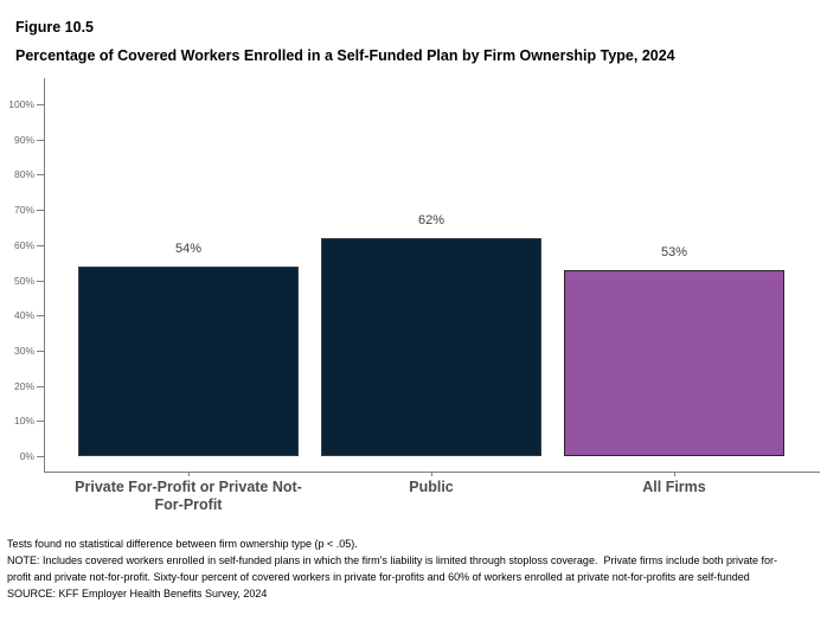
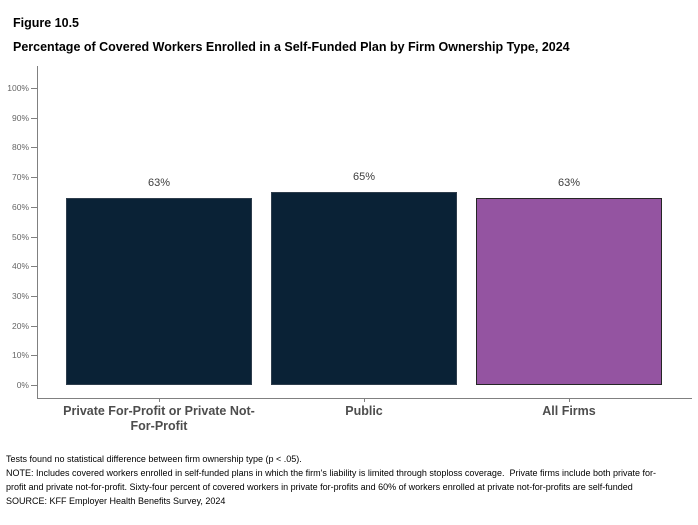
Private For-Profit or Private Not-For-Profit: 54% -> 63%
Public: 62% -> 65%
All Firms: 53% -> 63%
